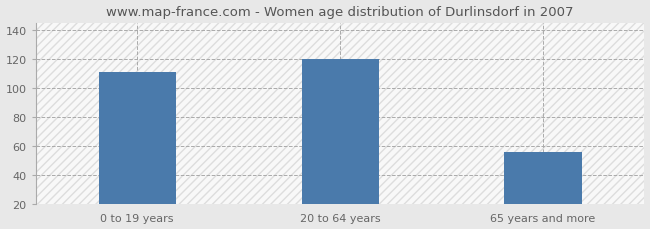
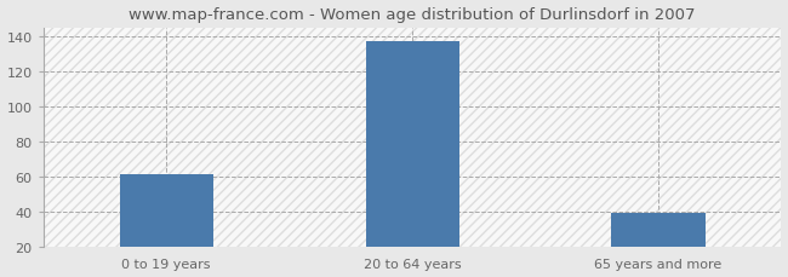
0 to 19 years: 111 -> 61
20 to 64 years: 120 -> 137
65 years and more: 56 -> 39
